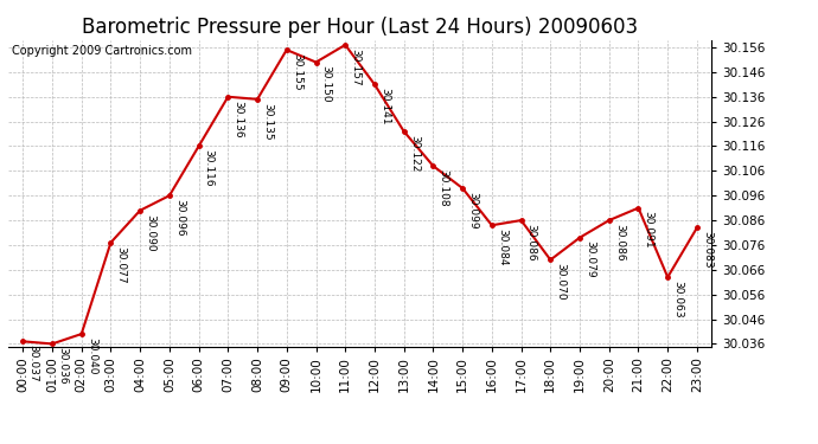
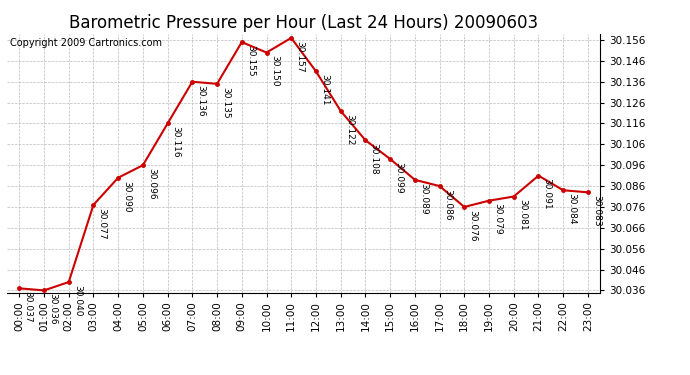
16:00: 30.084 -> 30.089
18:00: 30.070 -> 30.076
20:00: 30.086 -> 30.081
22:00: 30.063 -> 30.084
